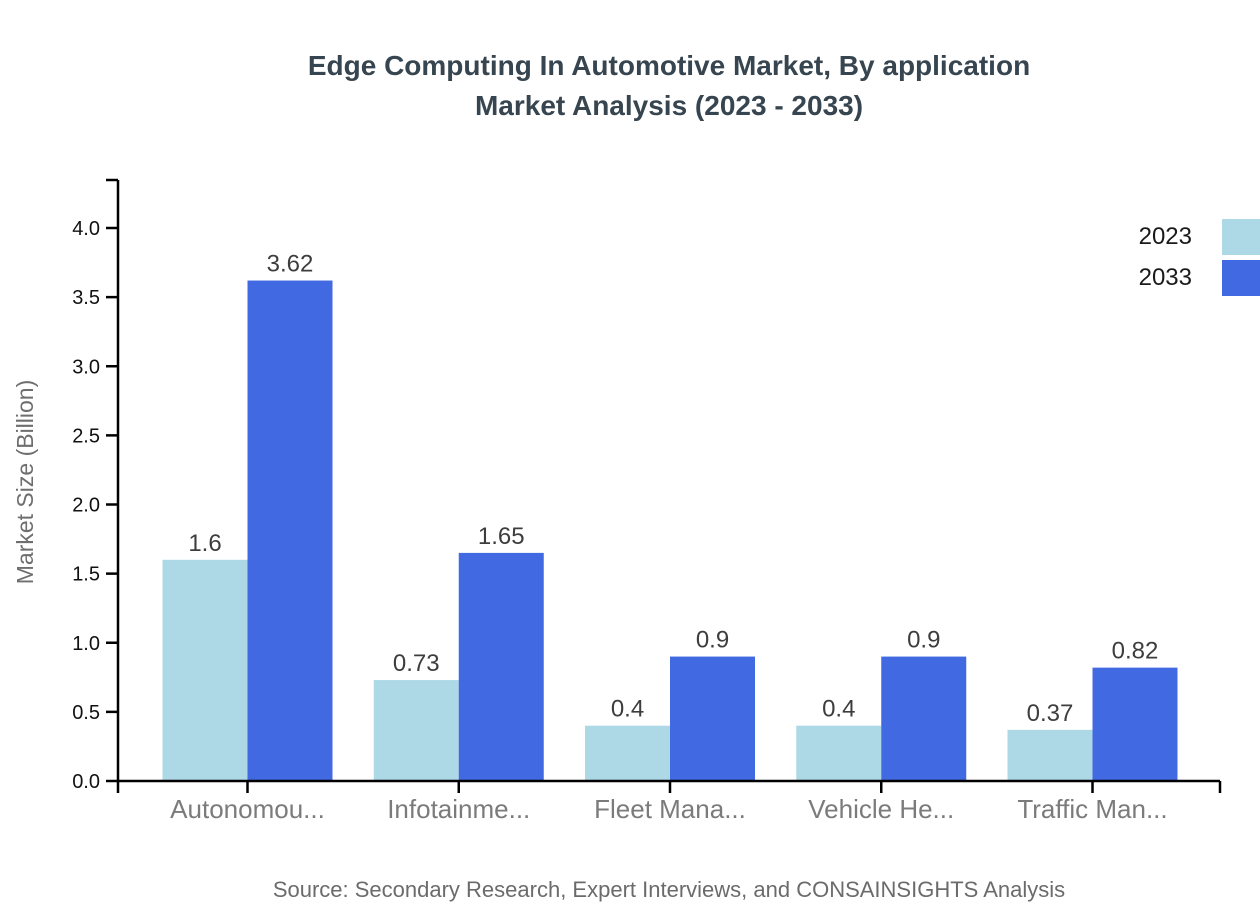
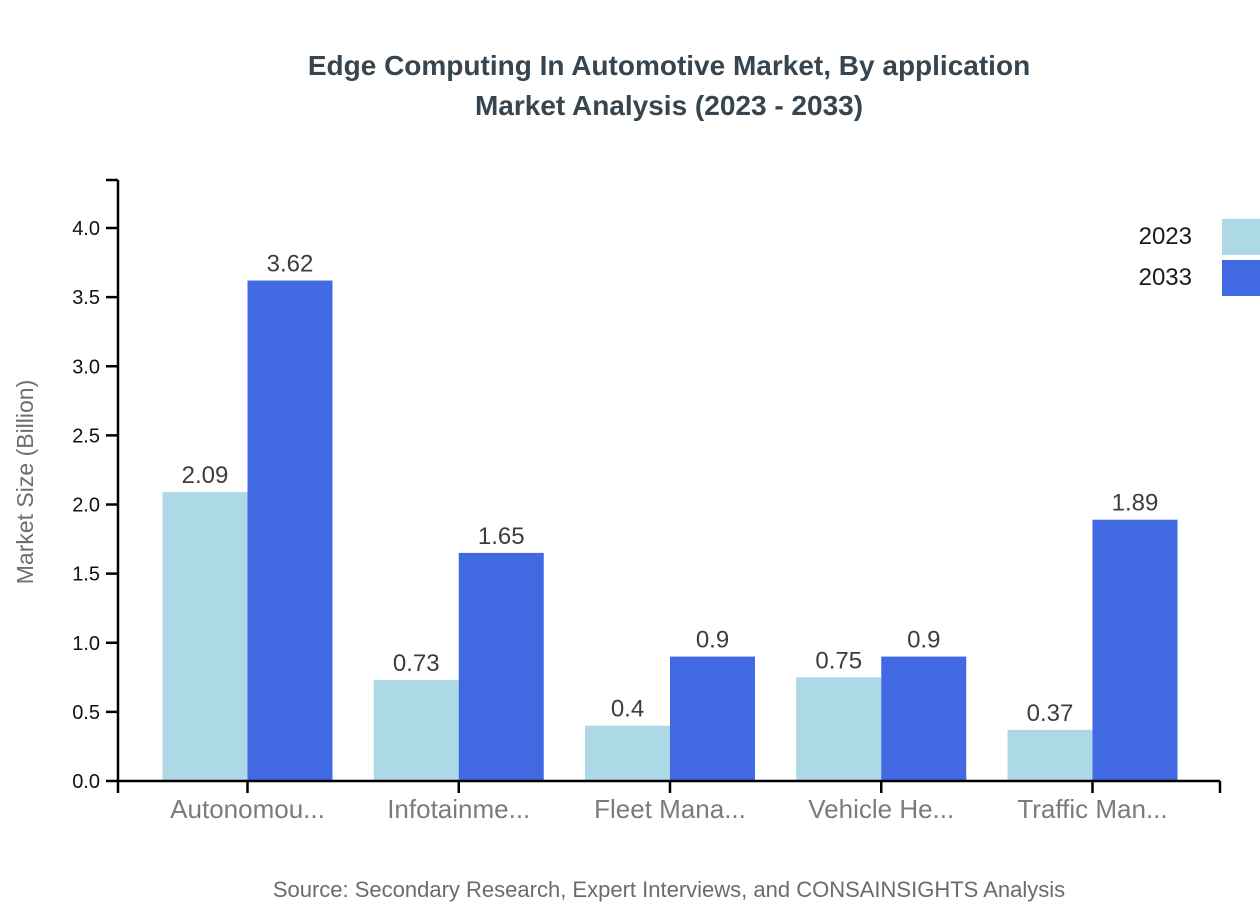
2023/Autonomou...: 1.6 -> 2.09
2023/Vehicle He...: 0.4 -> 0.75
2033/Traffic Man...: 0.82 -> 1.89
